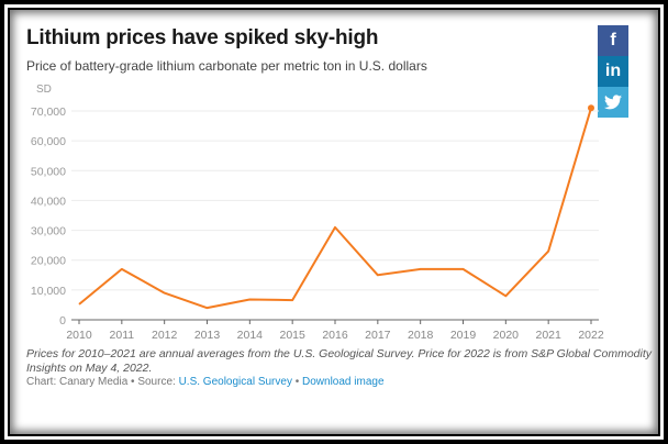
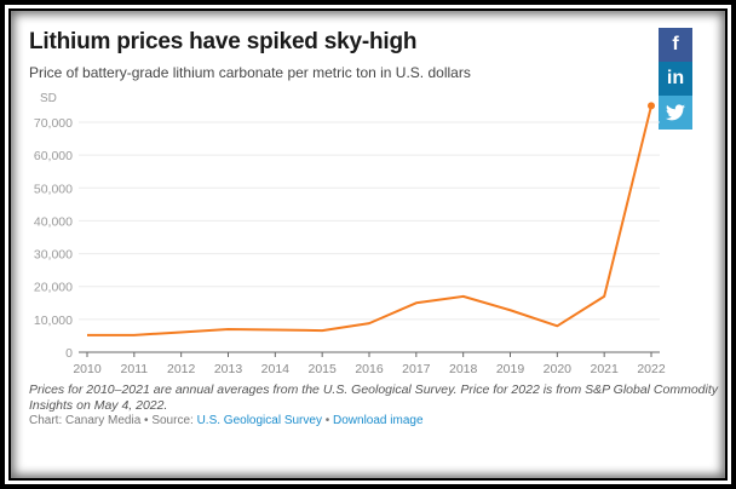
2011: 17000 -> 5000
2012: 9000 -> 6000
2013: 4000 -> 7000
2016: 31000 -> 9000
2019: 17000 -> 13000
2021: 23000 -> 17000
2022: 71000 -> 75000
